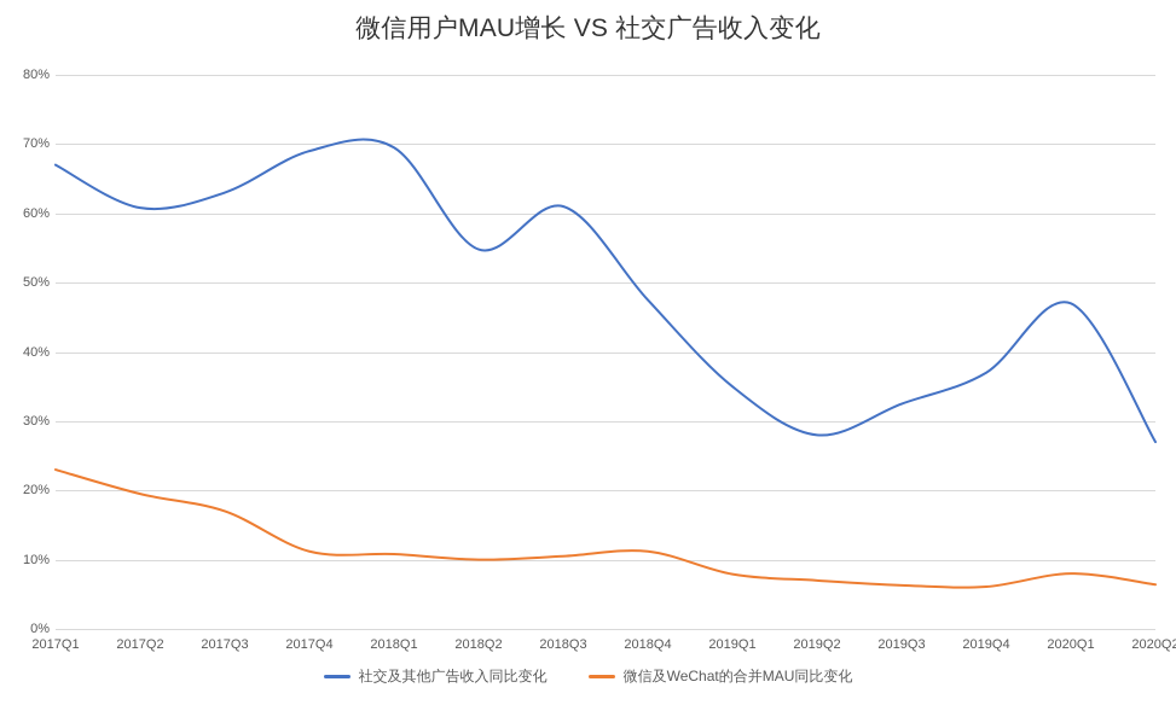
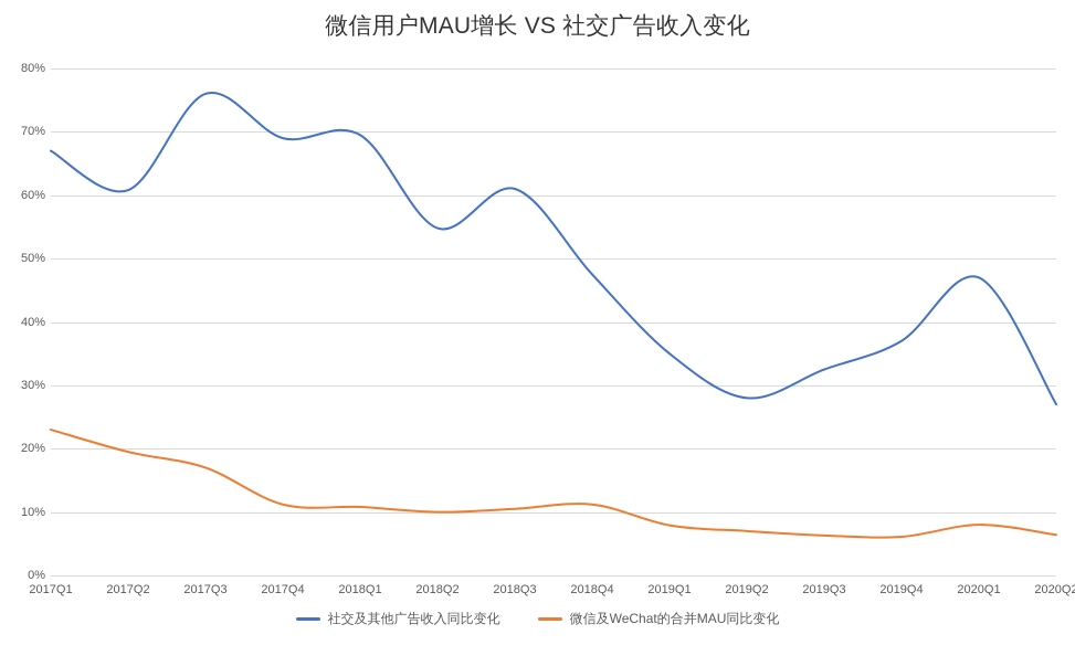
社交及其他广告收入同比变化/2017Q3: 63% -> 76%
